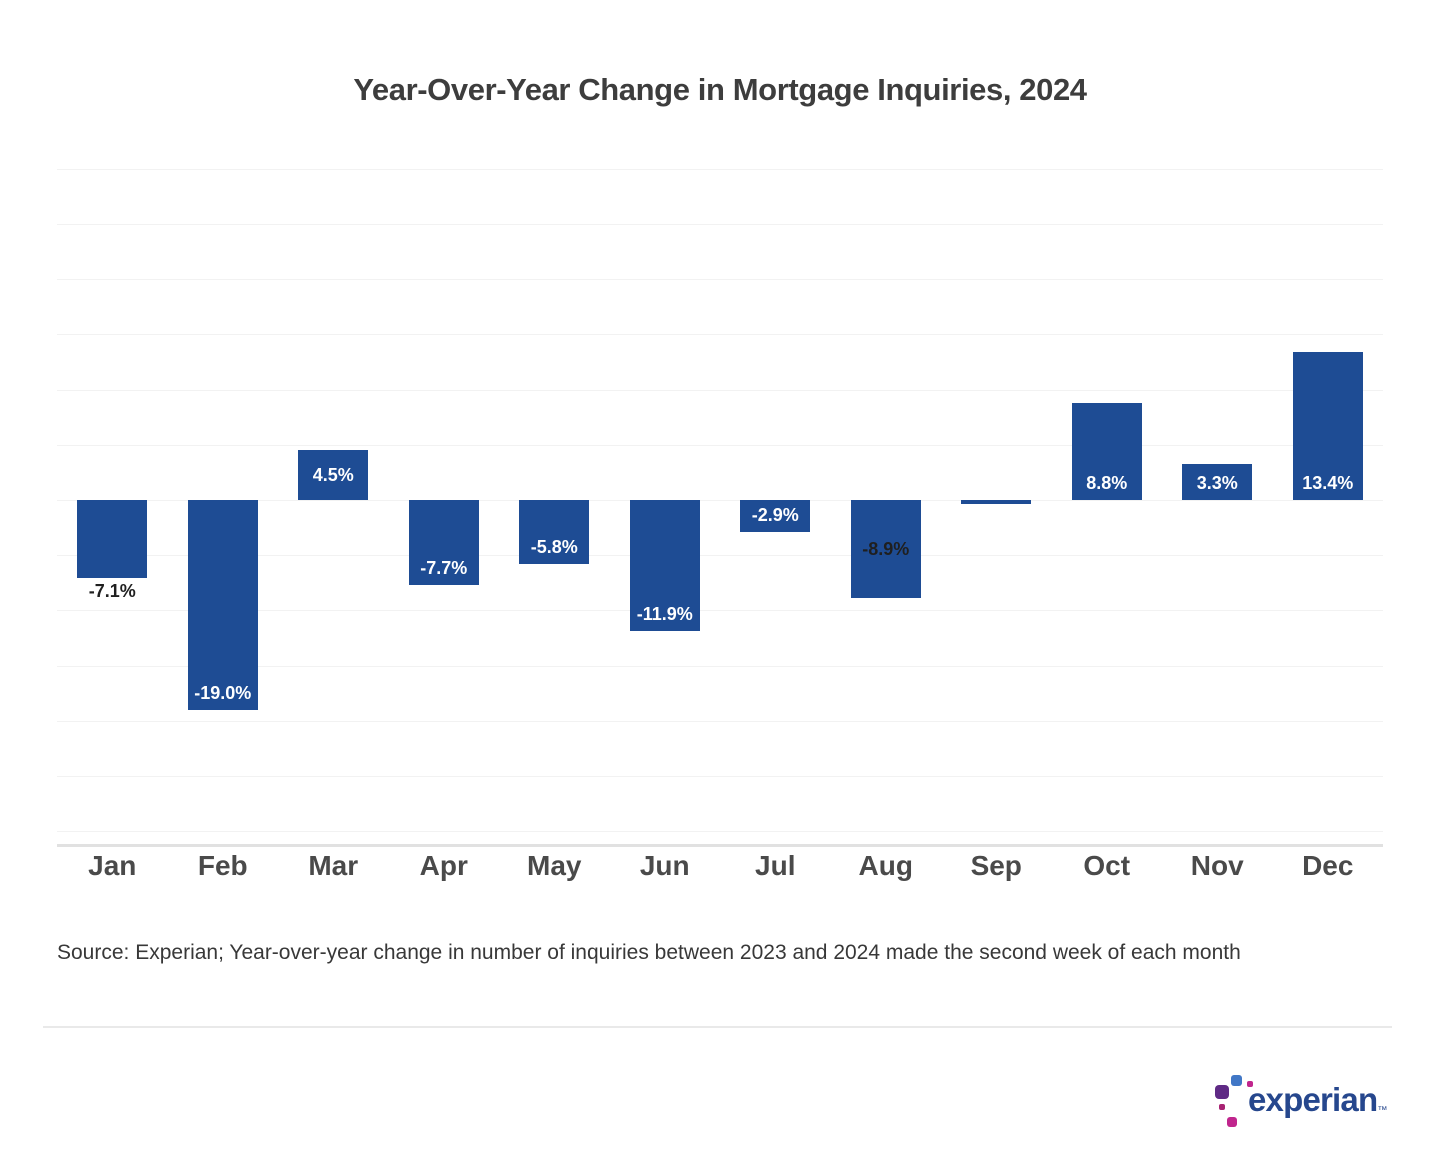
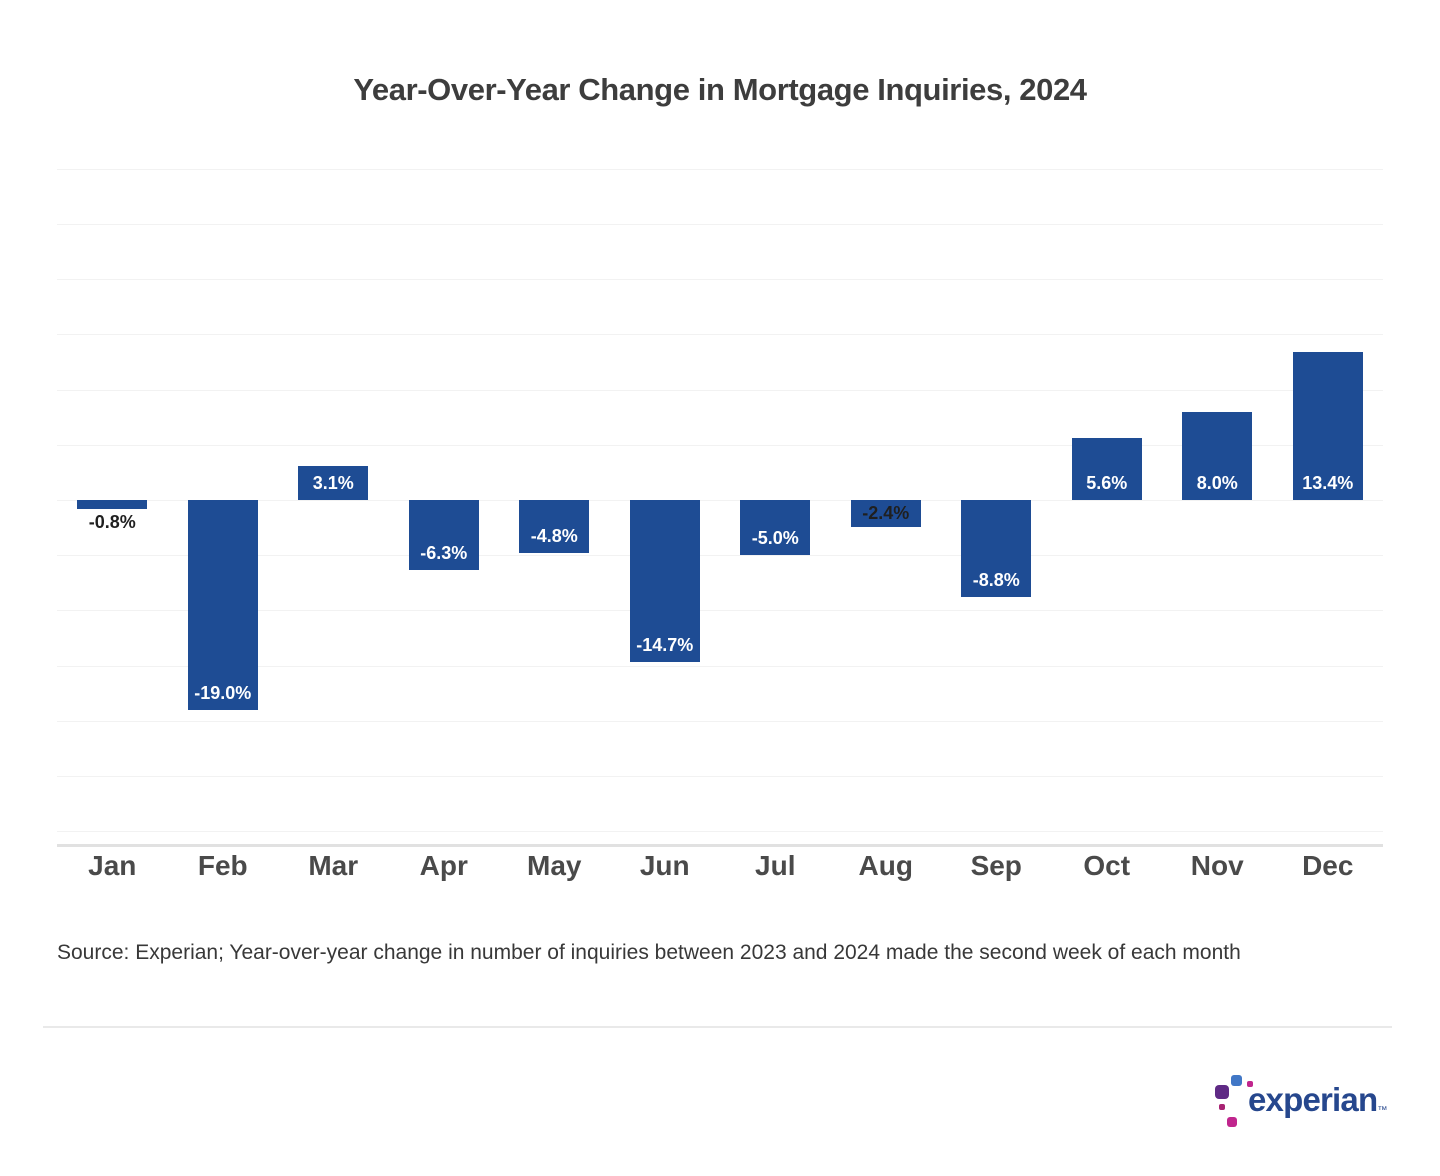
Jan: -7.1% -> -0.8%
Mar: 4.5% -> 3.1%
Apr: -7.7% -> -6.3%
May: -5.8% -> -4.8%
Jun: -11.9% -> -14.7%
Jul: -2.9% -> -5.0%
Aug: -8.9% -> -2.4%
Sep: -0.4% -> -8.8%
Oct: 8.8% -> 5.6%
Nov: 3.3% -> 8.0%
